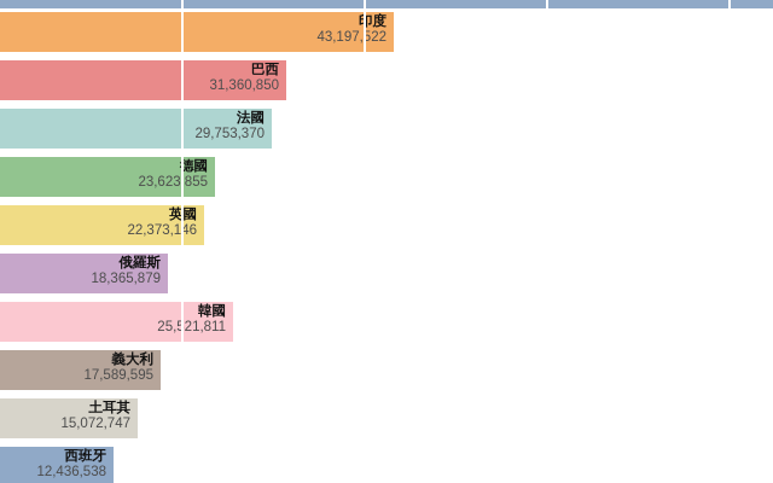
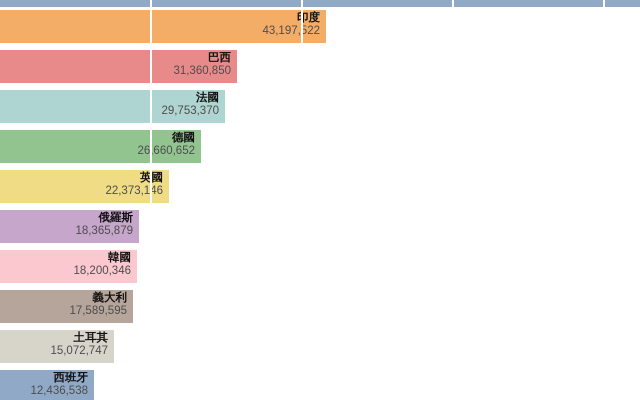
德國: 23,623,855 -> 26,660,652
韓國: 25,521,811 -> 18,200,346
